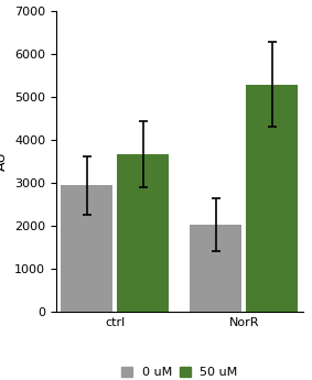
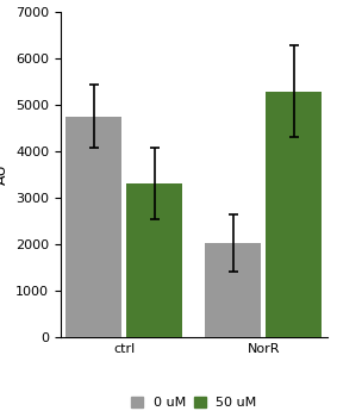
0 uM/ctrl: 2950 -> 4750
50 uM/ctrl: 3680 -> 3300
